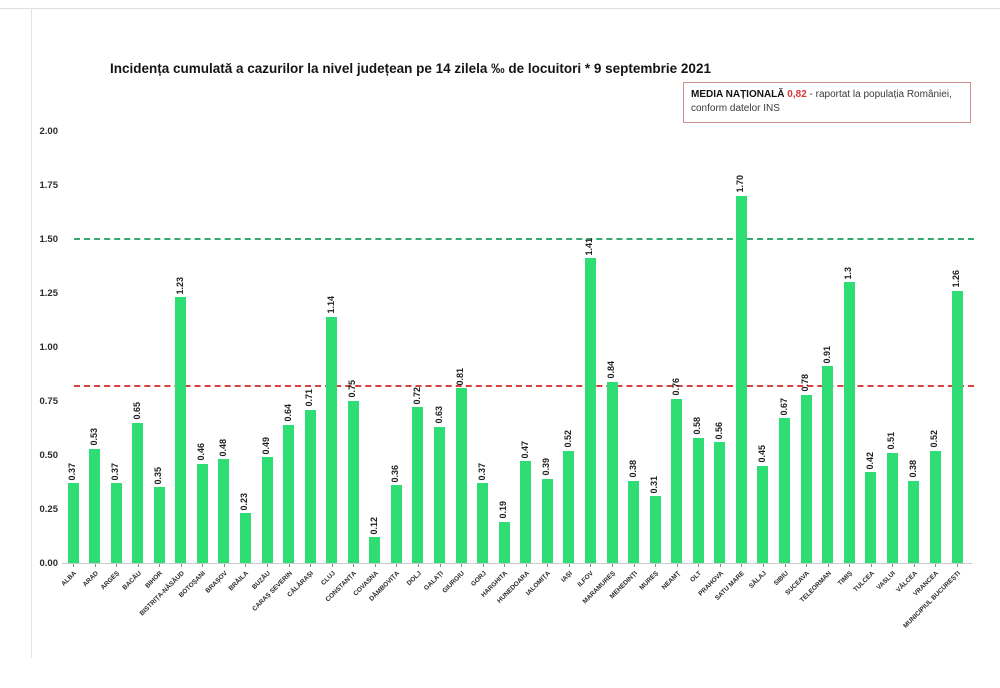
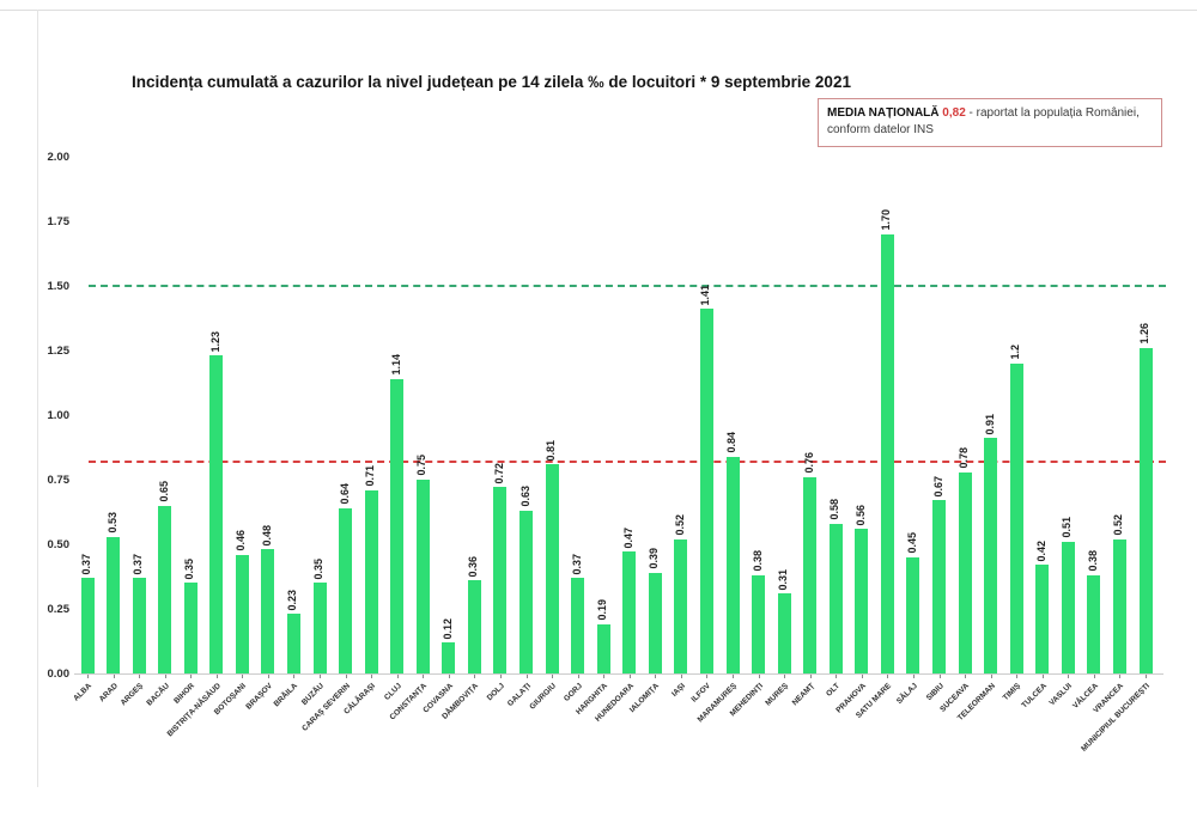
BUZĂU: 0.49 -> 0.35
TIMIȘ: 1.3 -> 1.2
